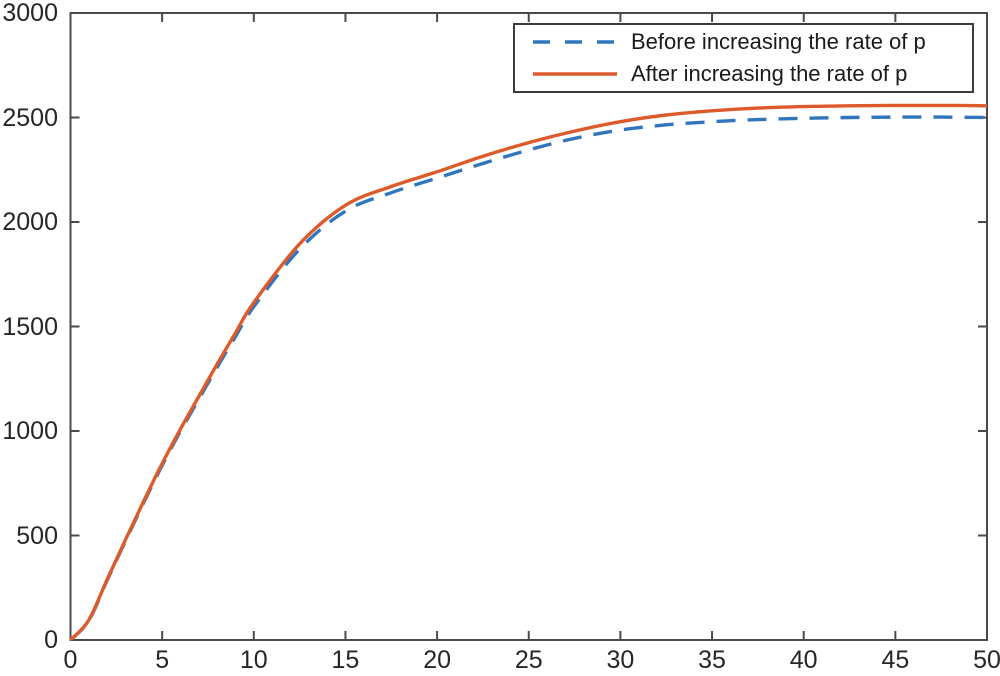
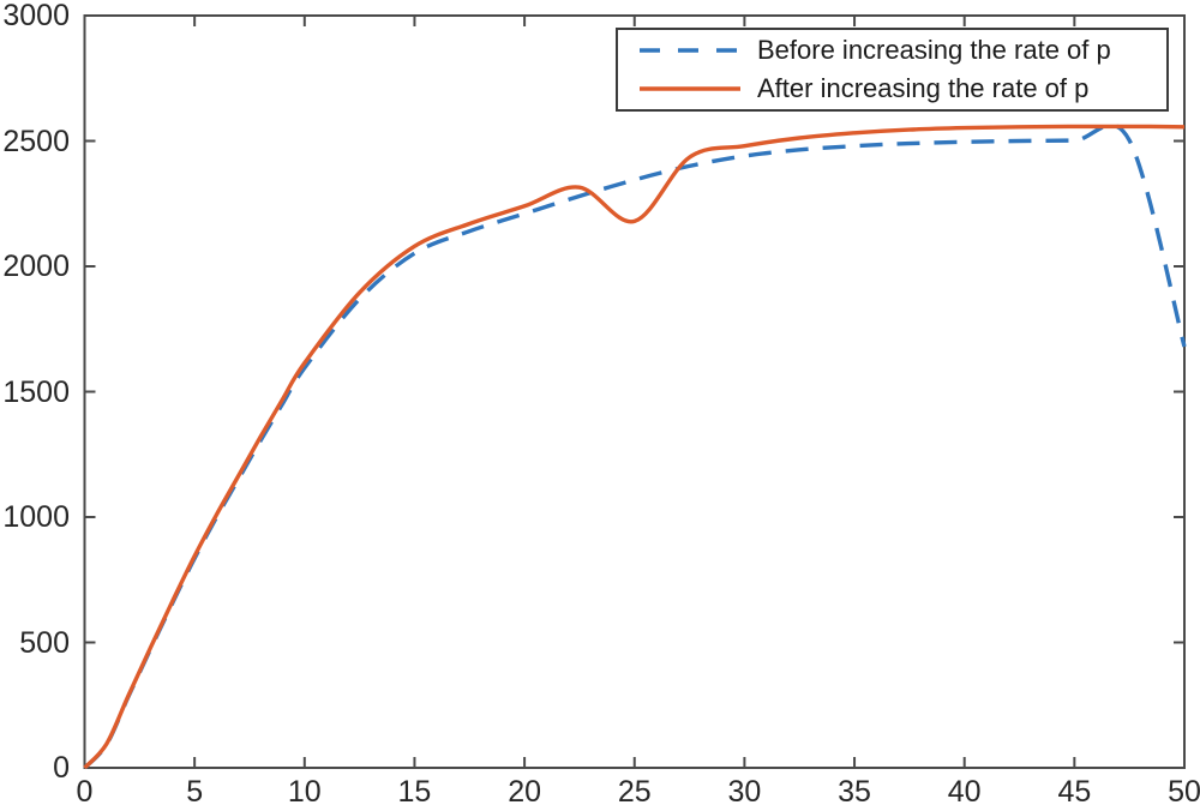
After increasing the rate of p/25: 2380 -> 2180
Before increasing the rate of p/50: 2500 -> 1680
